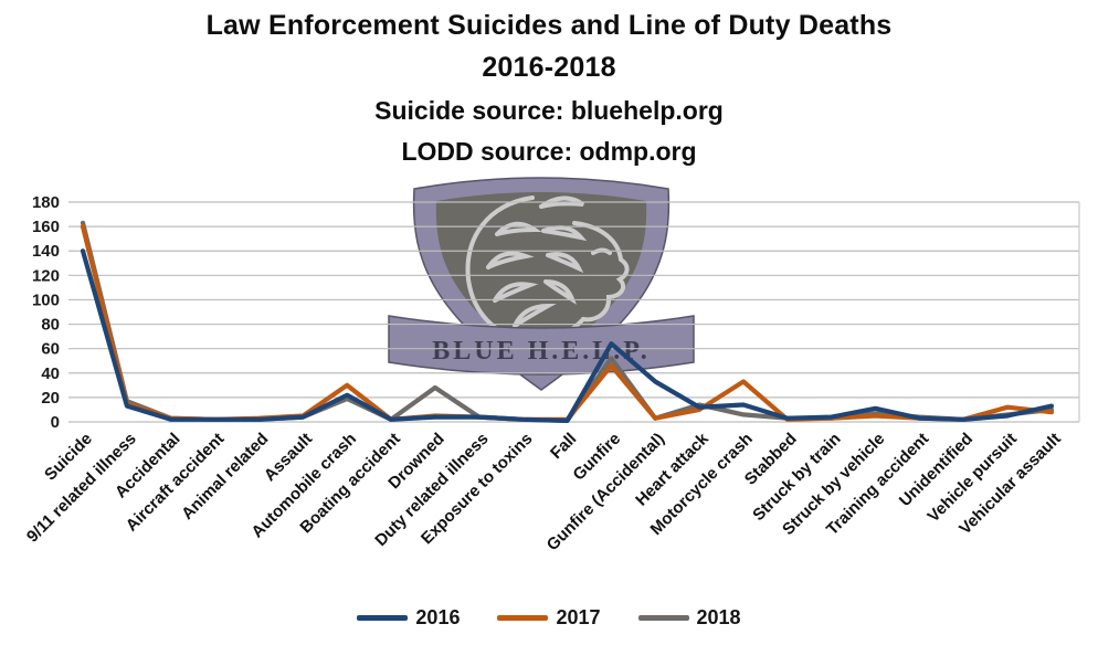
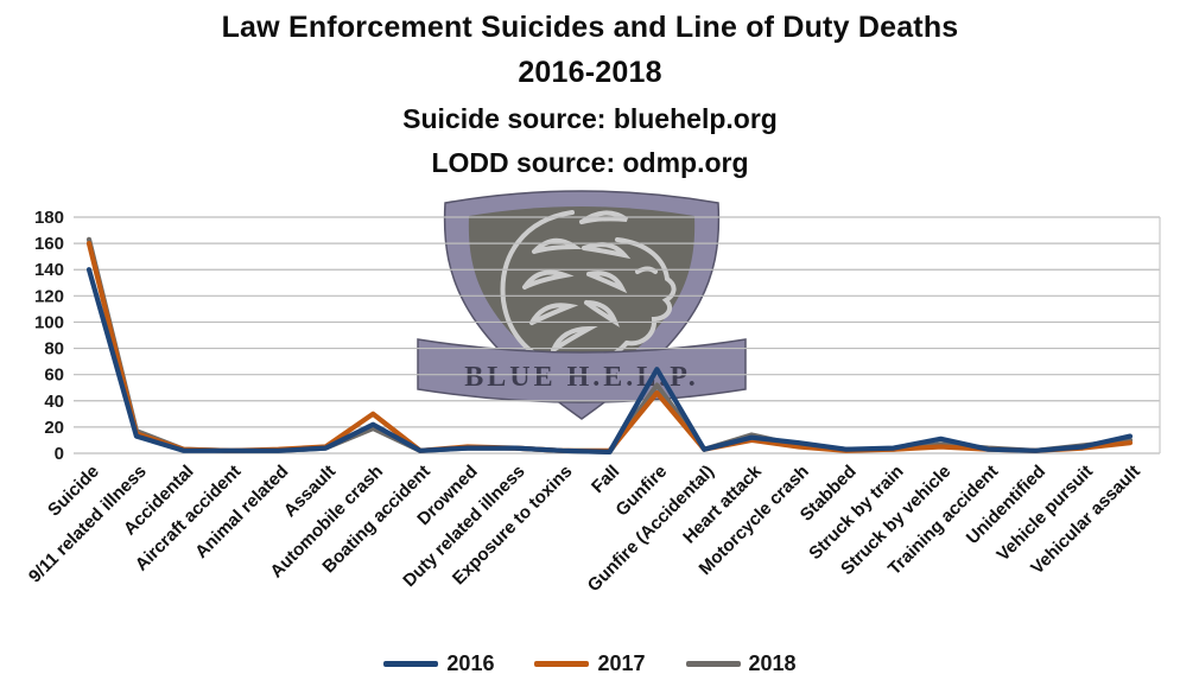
2018/Drowned: 28 -> 4
2016/Gunfire (Accidental): 33 -> 3
2016/Motorcycle crash: 14 -> 8
2017/Motorcycle crash: 33 -> 5
2017/Vehicle pursuit: 12 -> 4
